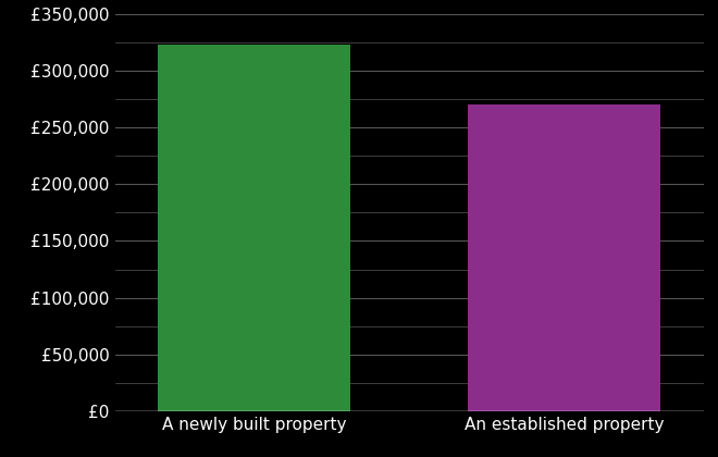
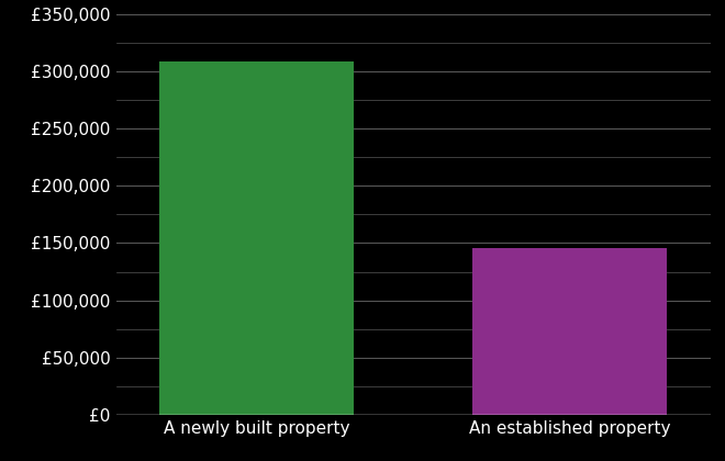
A newly built property: £323,000 -> £308,000
An established property: £270,000 -> £146,000
